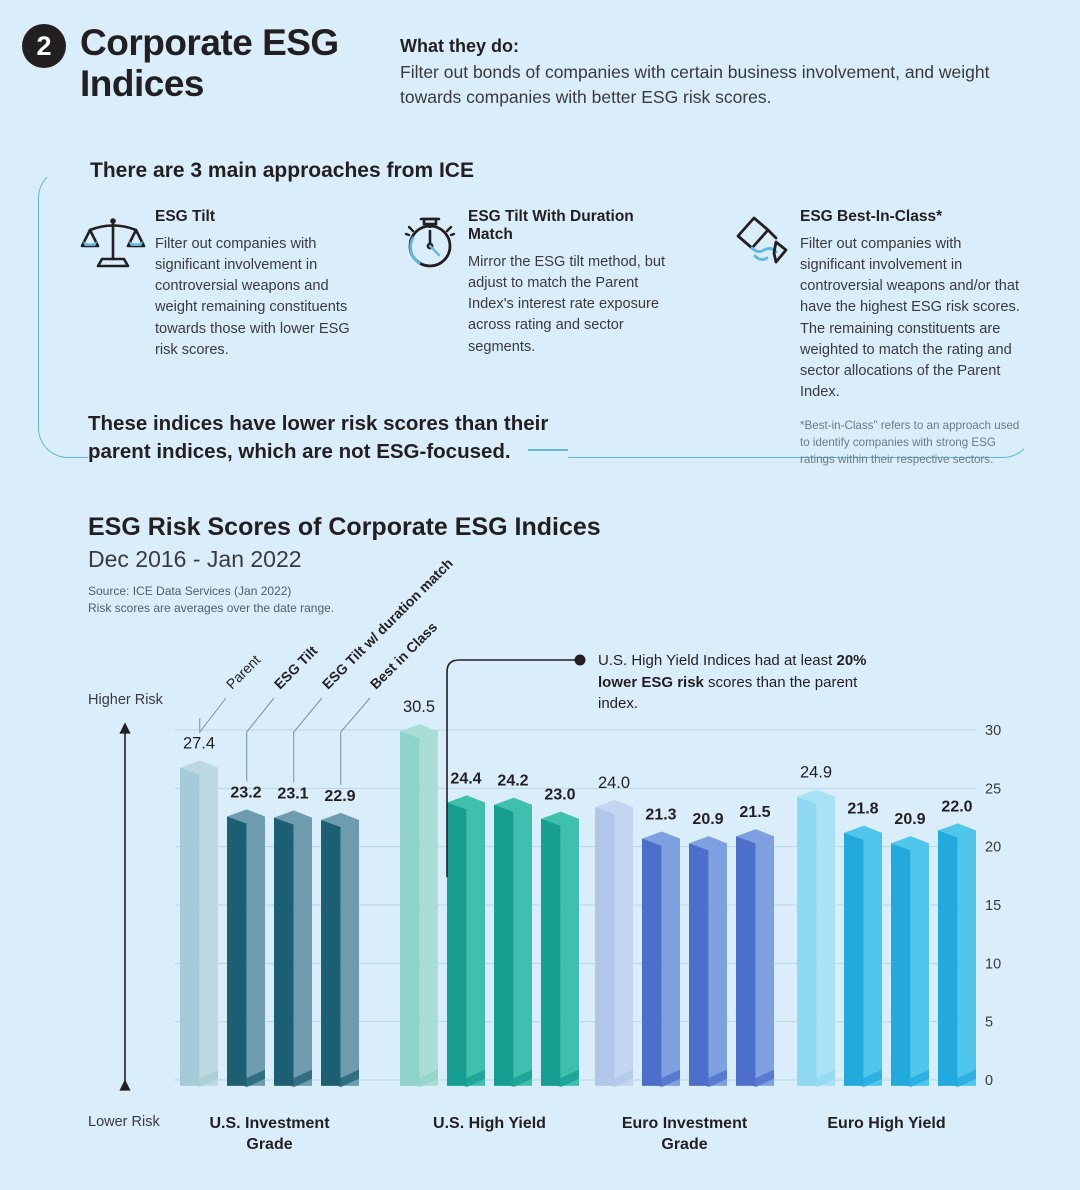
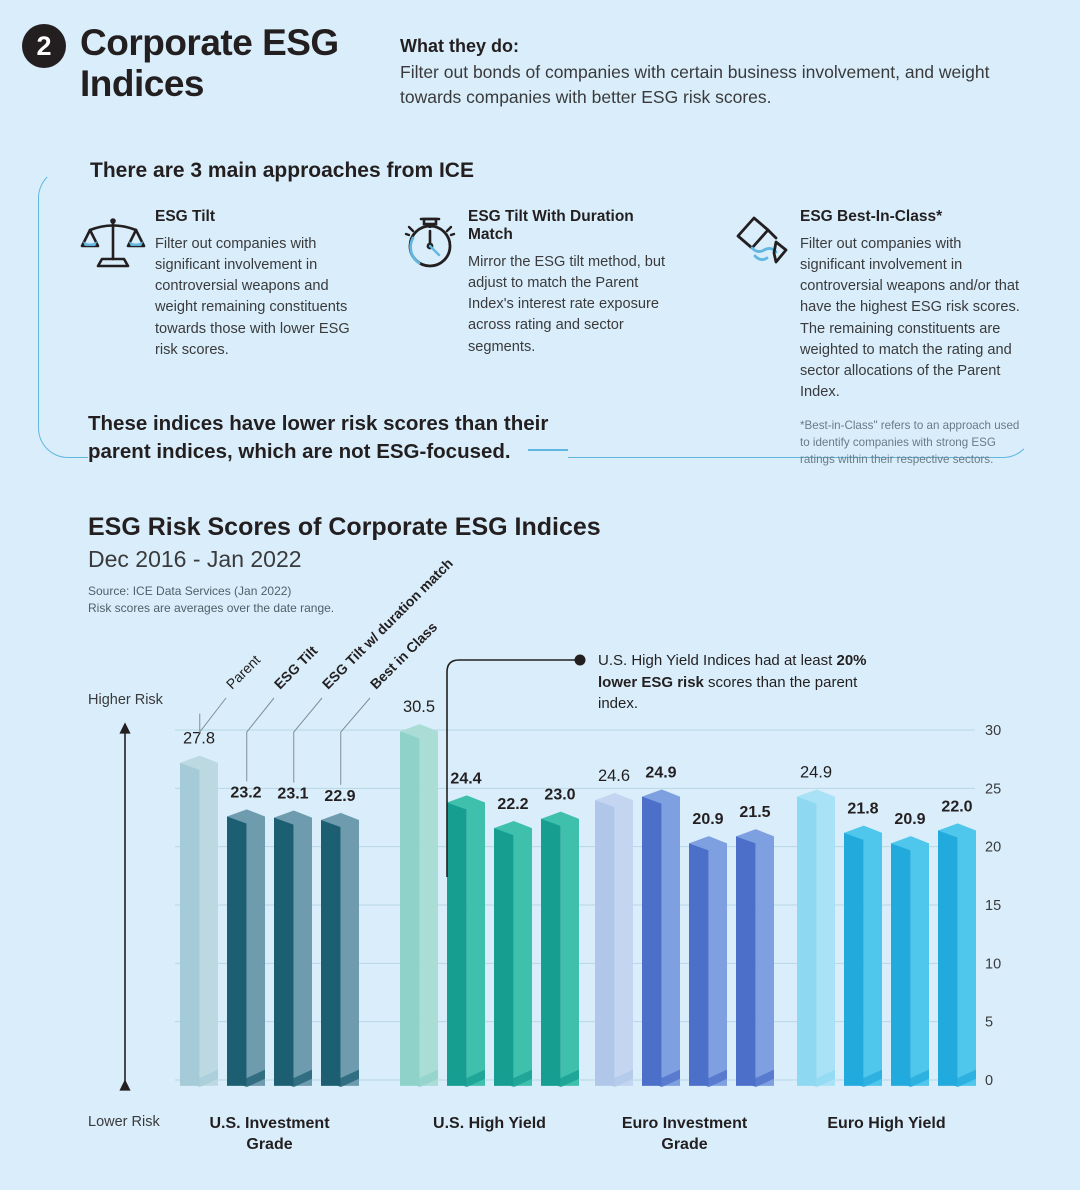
Parent/U.S. Investment Grade: 27.4 -> 27.8
ESG Tilt w/ duration match/U.S. High Yield: 24.2 -> 22.2
Parent/Euro Investment Grade: 24.0 -> 24.6
ESG Tilt/Euro Investment Grade: 21.3 -> 24.9
